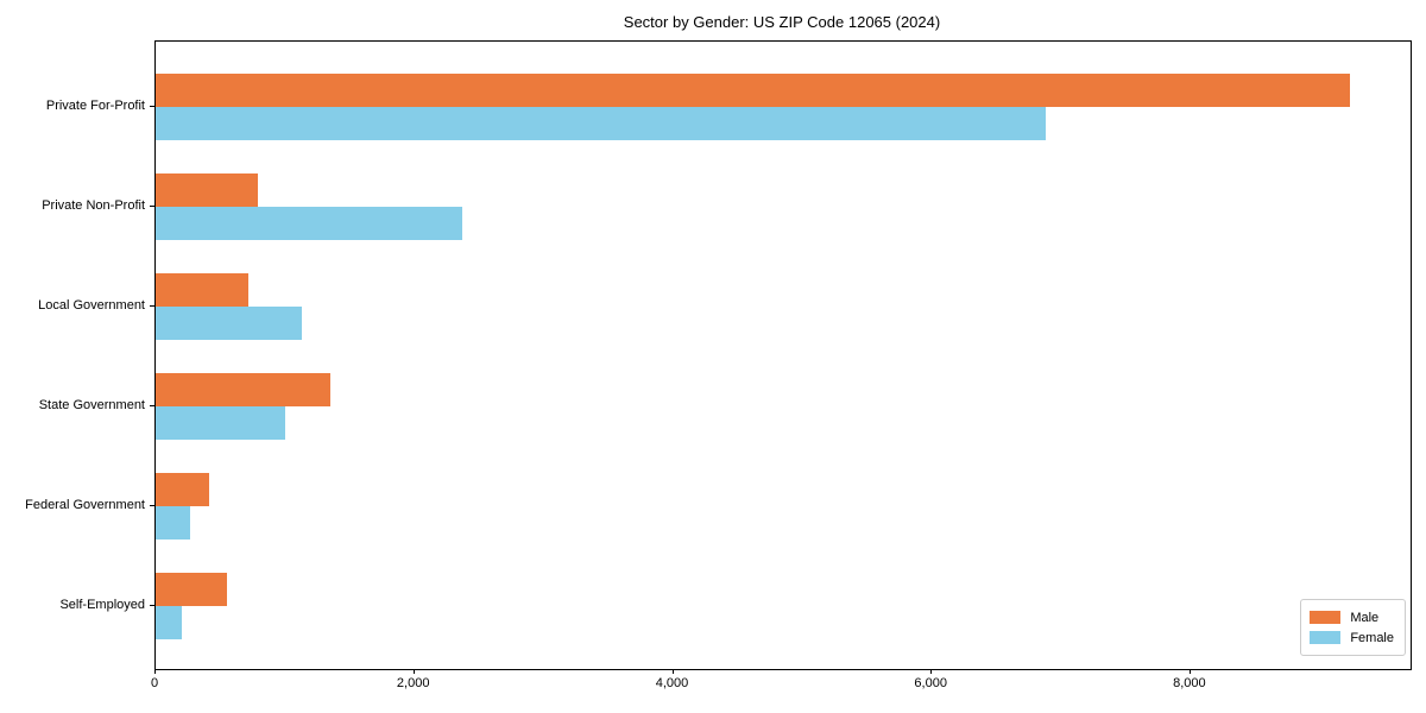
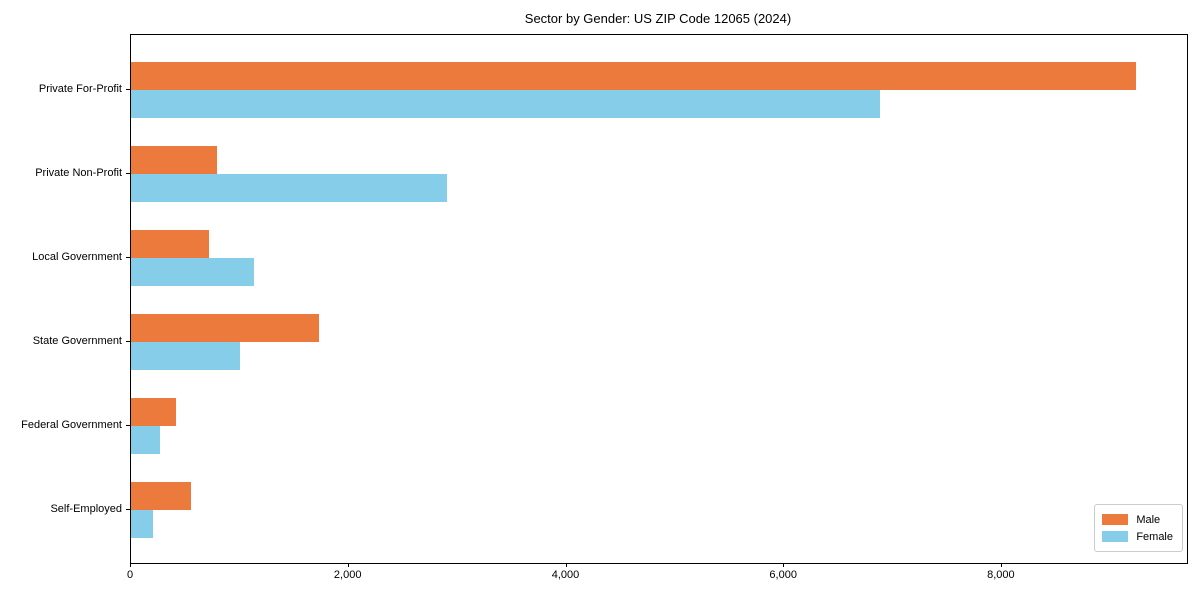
Female/Private Non-Profit: 2370 -> 2900
Male/State Government: 1350 -> 1730
